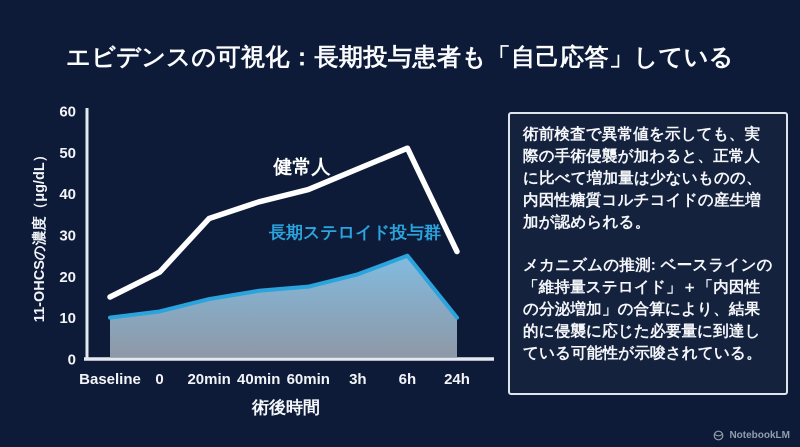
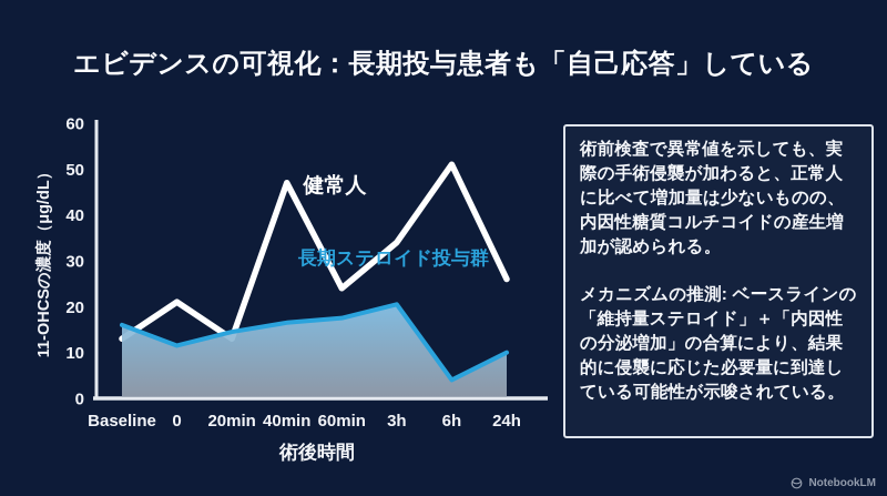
健常人/Baseline: 15 -> 13
長期ステロイド投与群/Baseline: 10 -> 16
健常人/20min: 34 -> 13
健常人/40min: 38 -> 47
健常人/60min: 41 -> 24
健常人/3h: 46 -> 34
長期ステロイド投与群/6h: 25 -> 4
